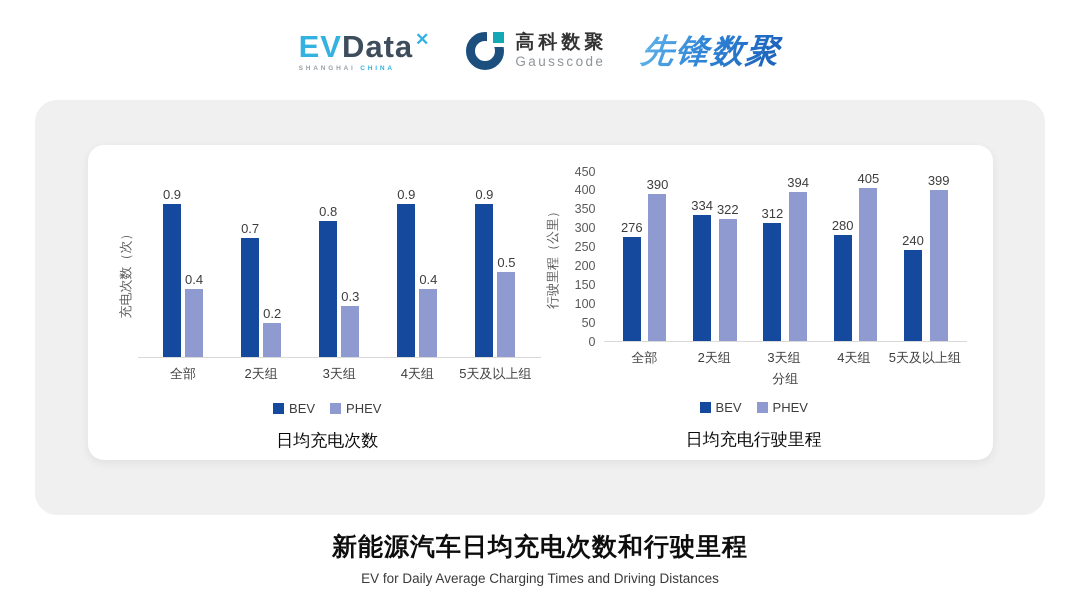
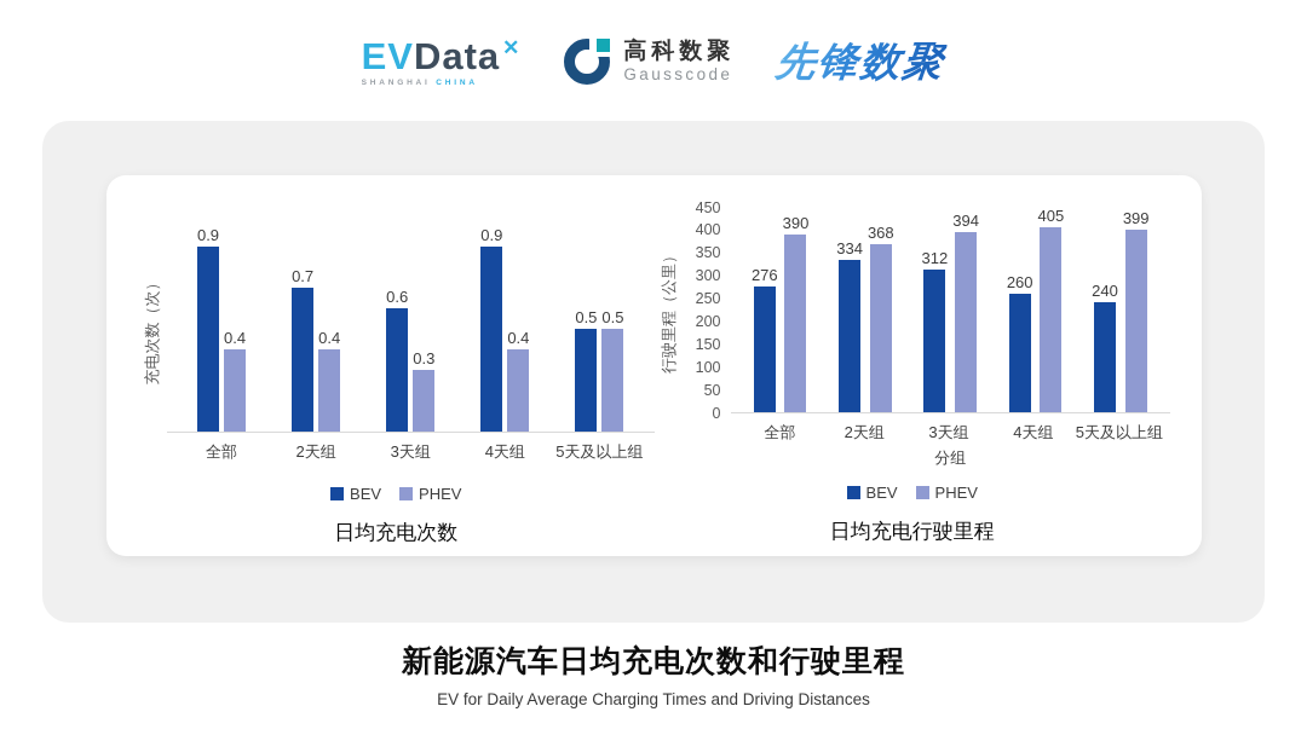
日均充电次数/PHEV/2天组: 0.2 -> 0.4
日均充电次数/BEV/3天组: 0.8 -> 0.6
日均充电次数/BEV/5天及以上组: 0.9 -> 0.5
日均充电行驶里程/PHEV/2天组: 322 -> 368
日均充电行驶里程/BEV/4天组: 280 -> 260
